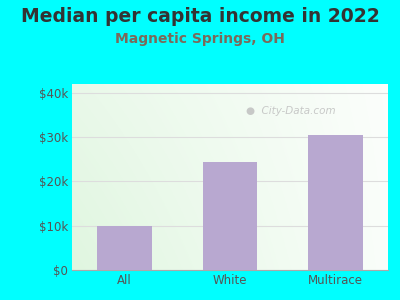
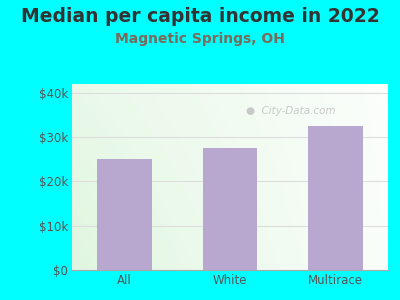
All: $10.0k -> $25.0k
White: $24.5k -> $27.5k
Multirace: $30.5k -> $32.5k
